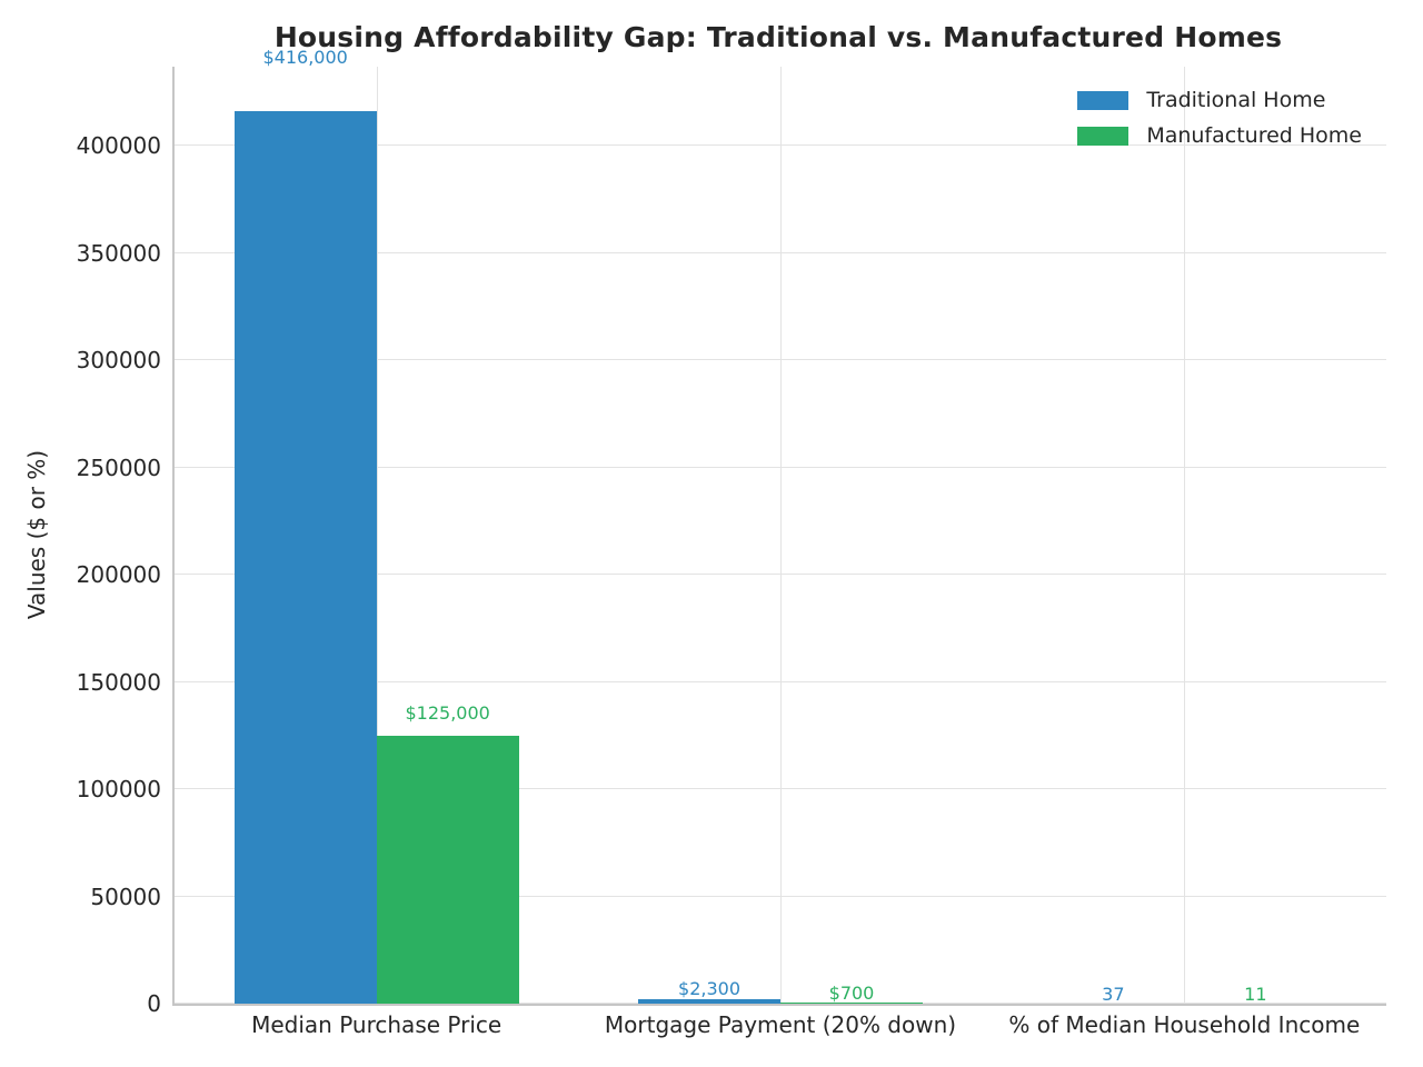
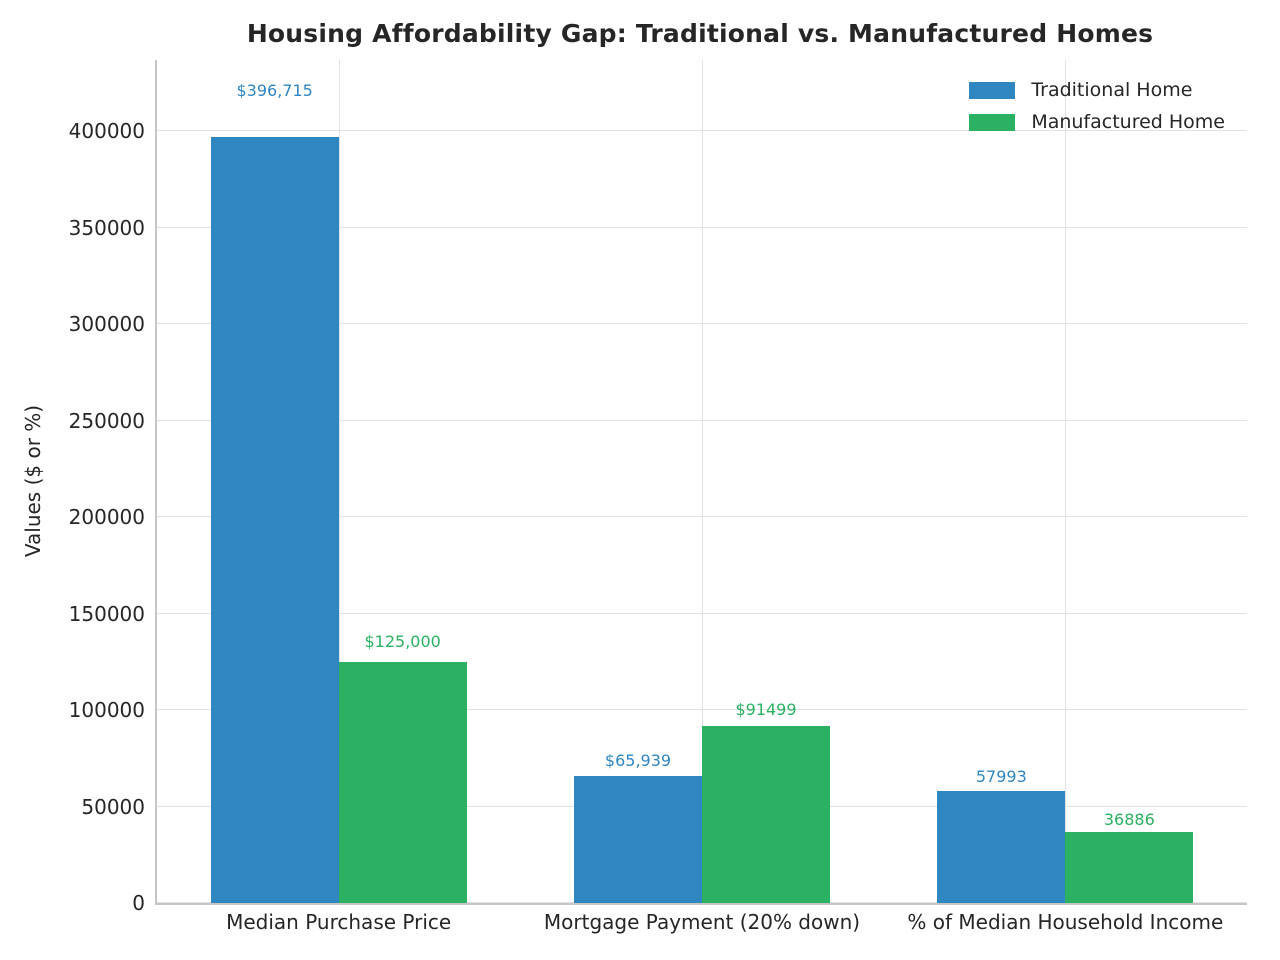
Traditional Home/Median Purchase Price: $416,000 -> $396,715
Traditional Home/Mortgage Payment (20% down): $2,300 -> $65,939
Manufactured Home/Mortgage Payment (20% down): $700 -> $91499
Traditional Home/% of Median Household Income: 37 -> 57993
Manufactured Home/% of Median Household Income: 11 -> 36886
